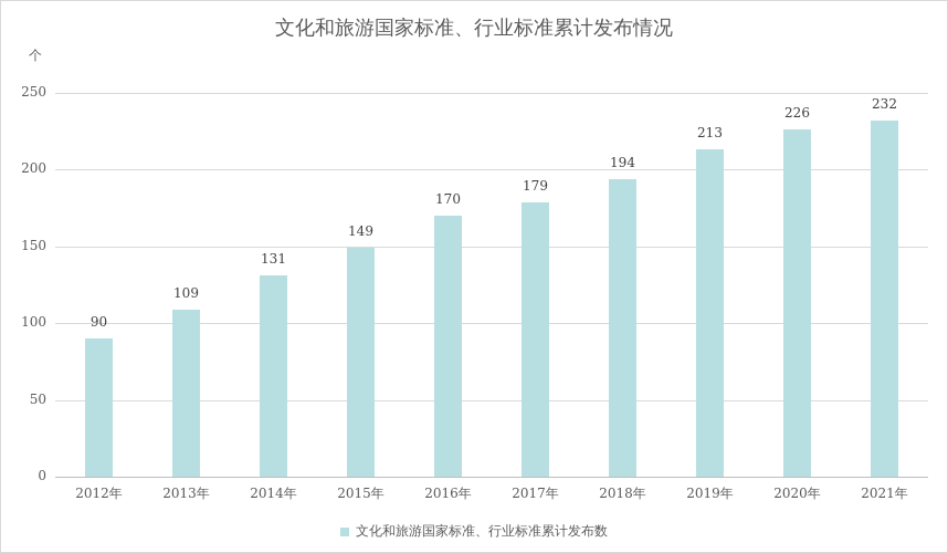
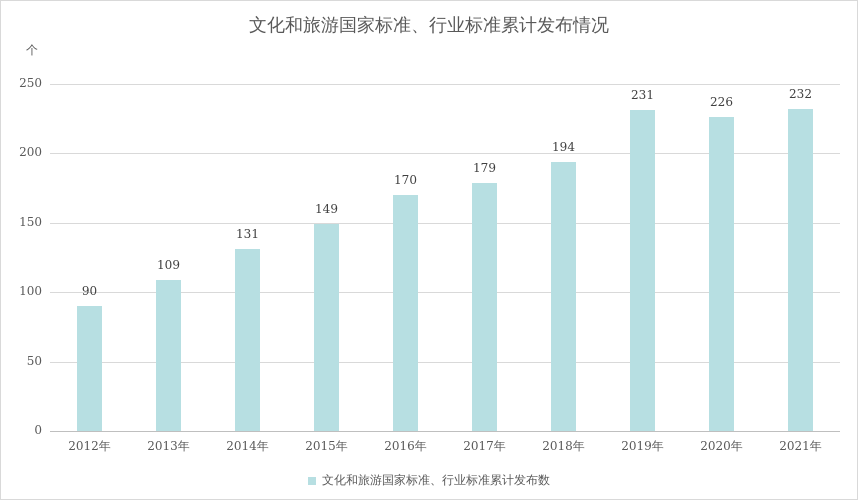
2019年: 213 -> 231
